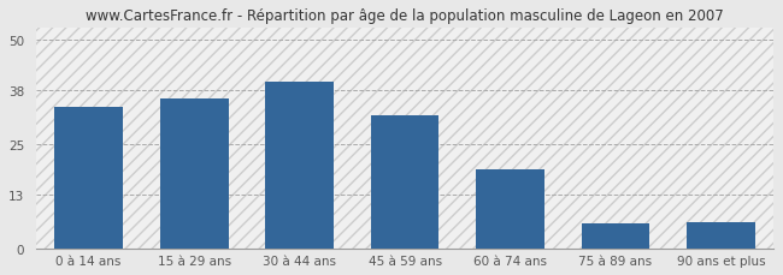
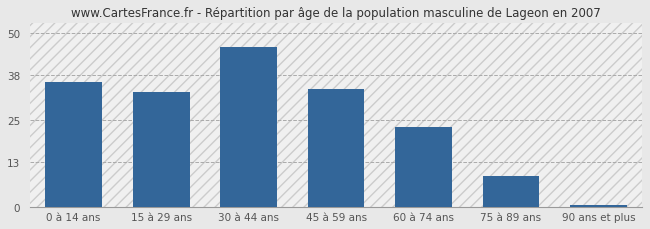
0 à 14 ans: 34.0 -> 36.0
15 à 29 ans: 36.0 -> 33.0
30 à 44 ans: 40.0 -> 46.0
45 à 59 ans: 32.0 -> 34.0
60 à 74 ans: 19.0 -> 23.0
75 à 89 ans: 6.0 -> 9.0
90 ans et plus: 6.5 -> 0.5
